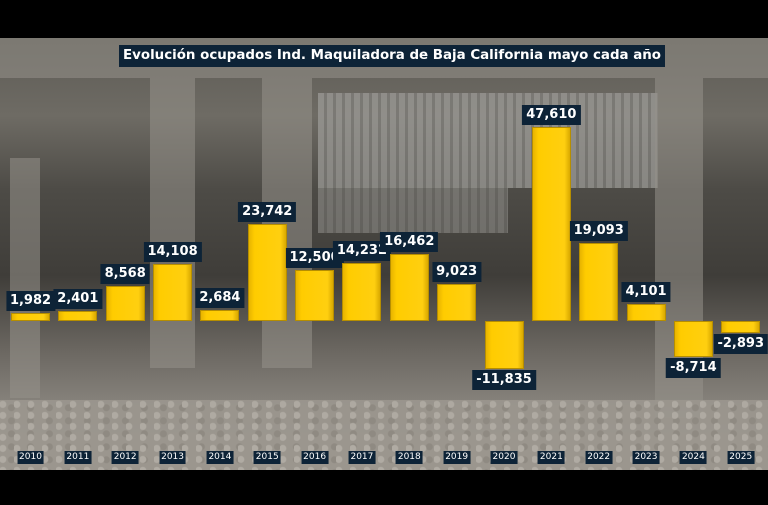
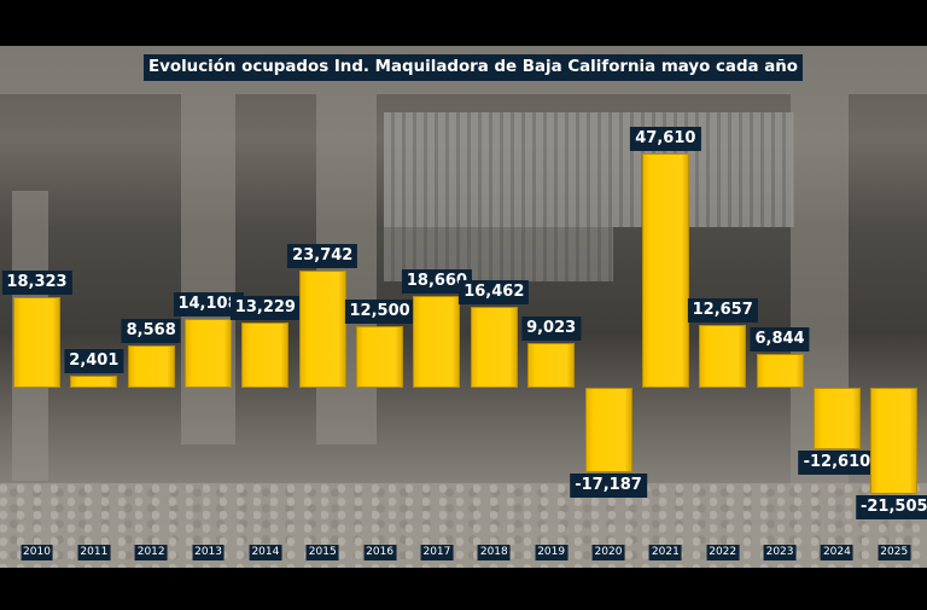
2010: 1,982 -> 18,323
2014: 2,684 -> 13,229
2017: 14,232 -> 18,660
2020: -11,835 -> -17,187
2022: 19,093 -> 12,657
2023: 4,101 -> 6,844
2024: -8,714 -> -12,610
2025: -2,893 -> -21,505
